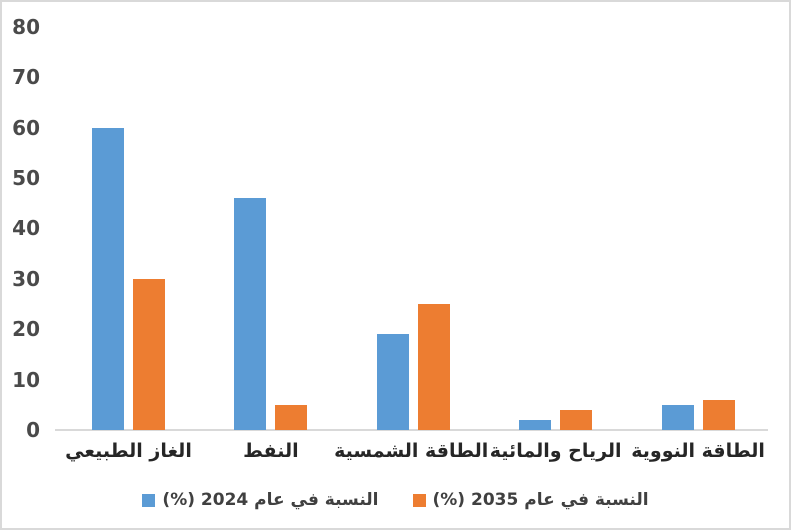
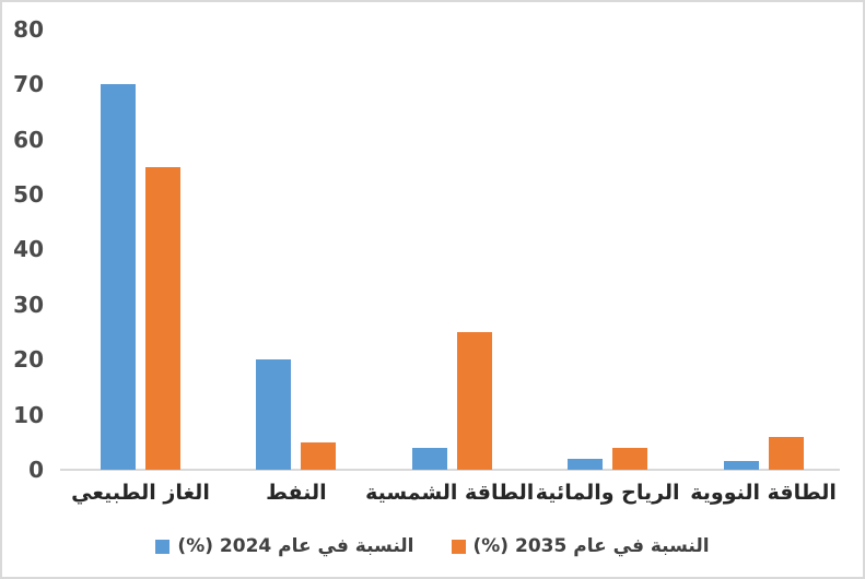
النسبة في عام 2024 (%)/الغاز الطبيعي: 60 -> 70
النسبة في عام 2035 (%)/الغاز الطبيعي: 30 -> 55
النسبة في عام 2024 (%)/النفط: 46 -> 20
النسبة في عام 2024 (%)/الطاقة الشمسية: 19 -> 4
النسبة في عام 2024 (%)/الطاقة النووية: 5 -> 2
